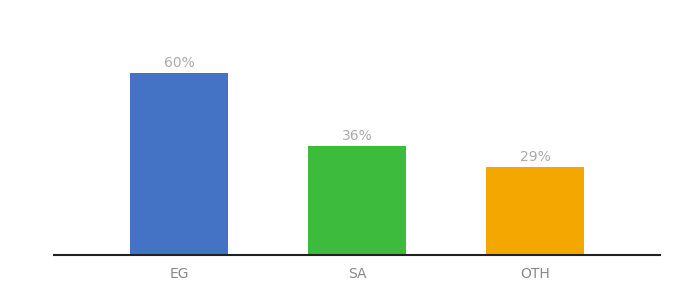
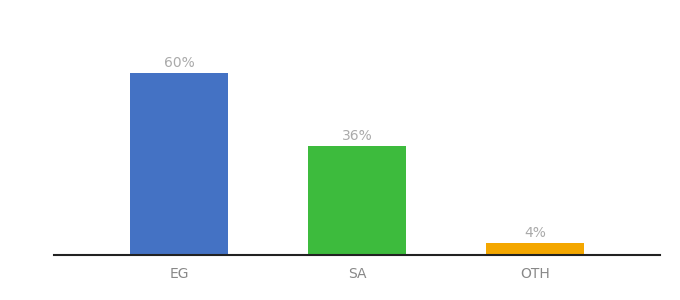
OTH: 29% -> 4%
